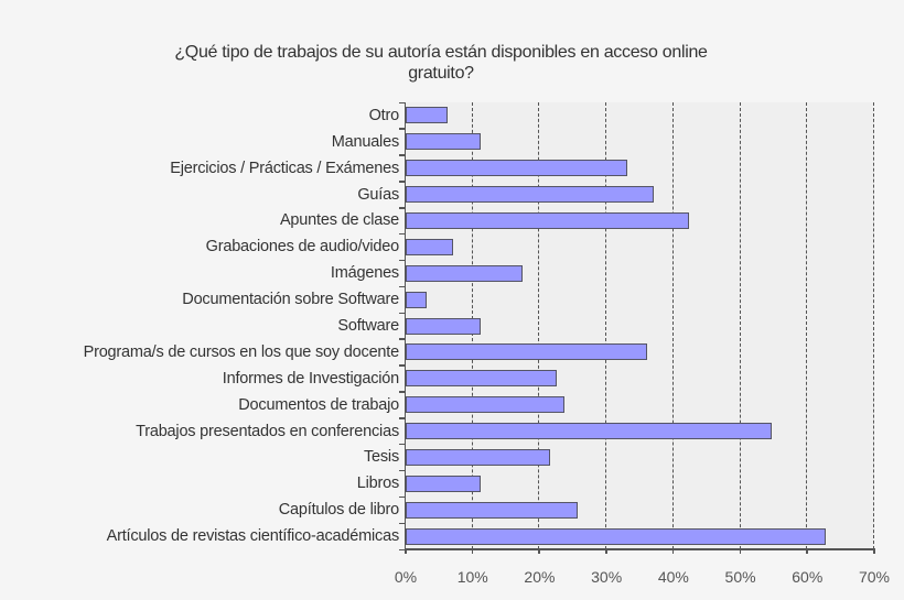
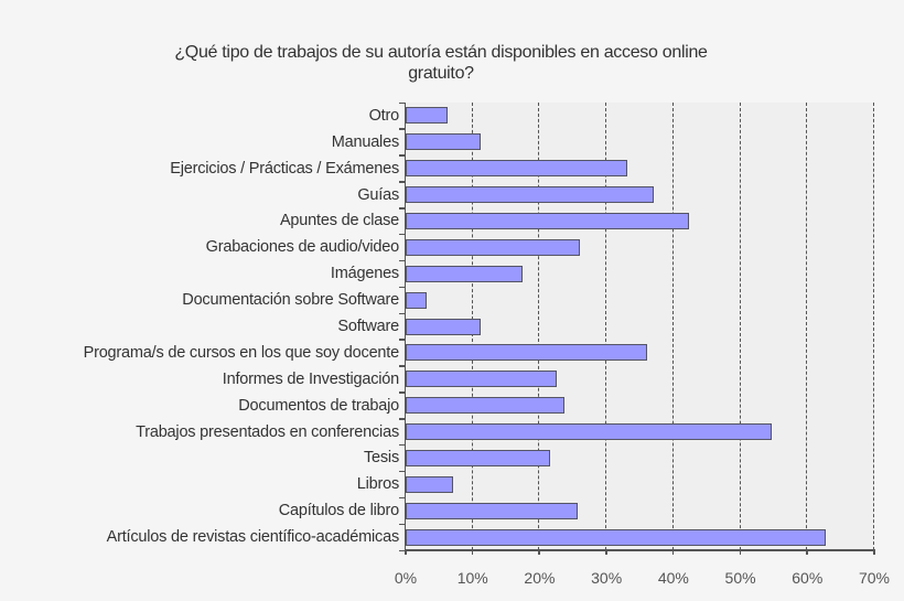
Grabaciones de audio/video: 7% -> 26%
Libros: 11% -> 7%
